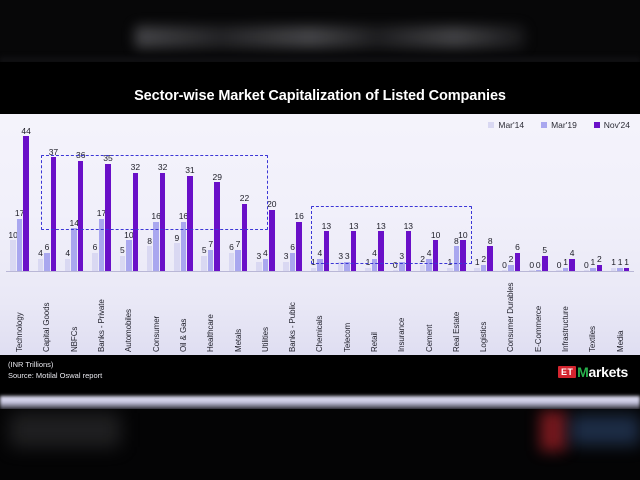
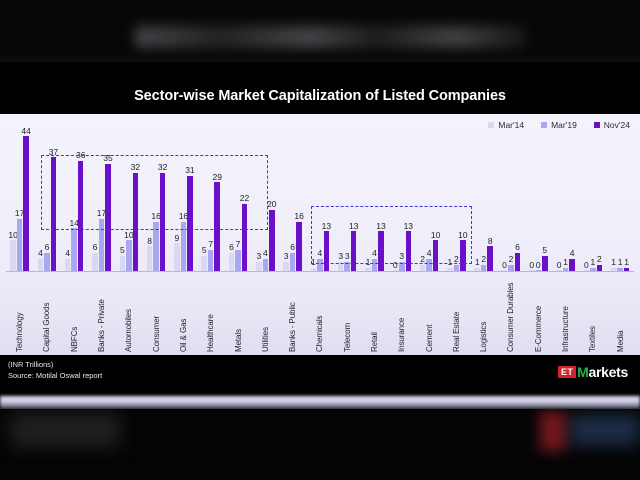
Mar'19/Real Estate: 8 -> 2
